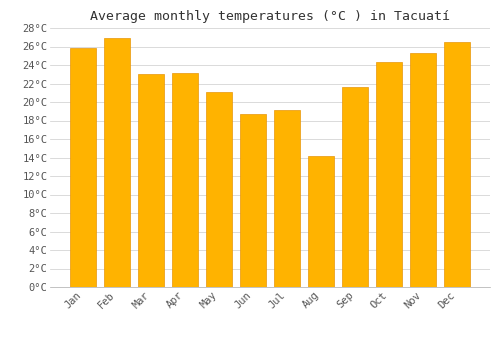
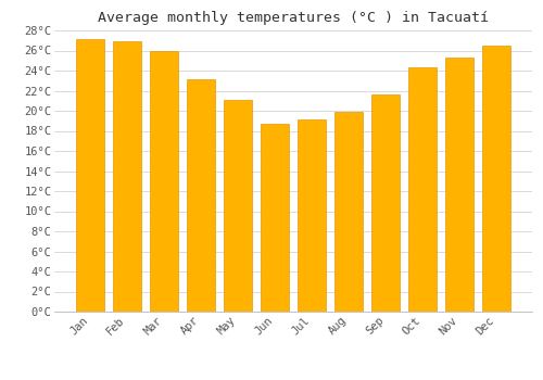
Jan: 25.8°C -> 27.1°C
Mar: 23.0°C -> 25.9°C
Aug: 14.2°C -> 19.9°C
